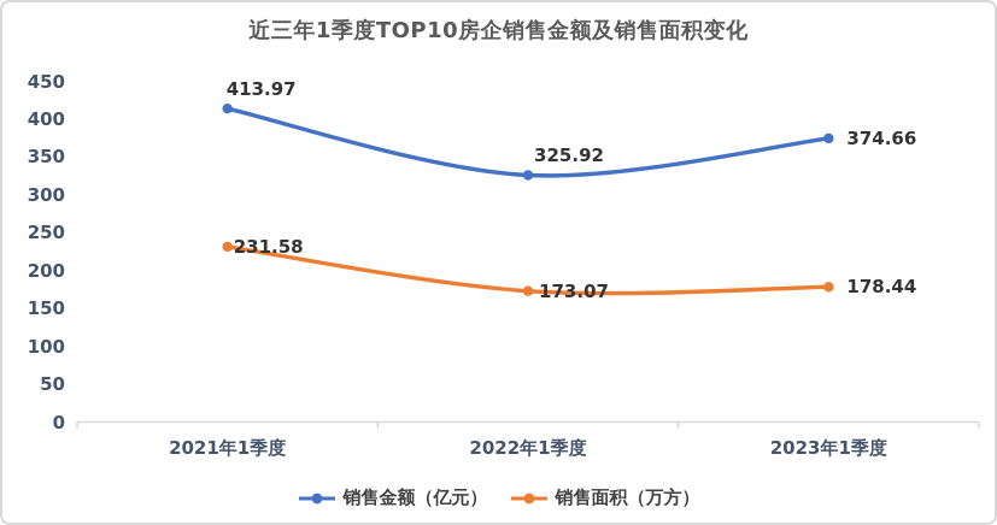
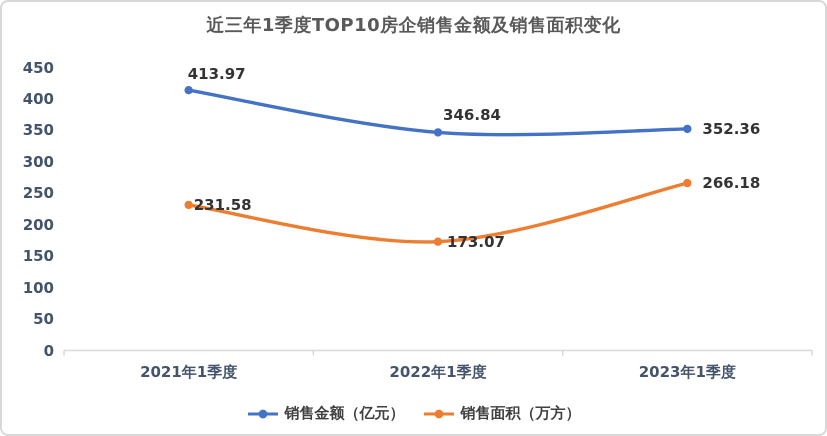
销售金额（亿元）/2022年1季度: 325.92 -> 346.84
销售金额（亿元）/2023年1季度: 374.66 -> 352.36
销售面积（万方）/2023年1季度: 178.44 -> 266.18
